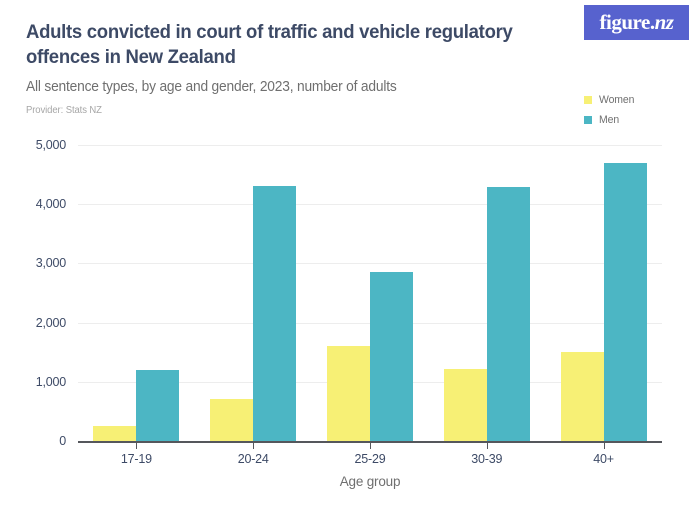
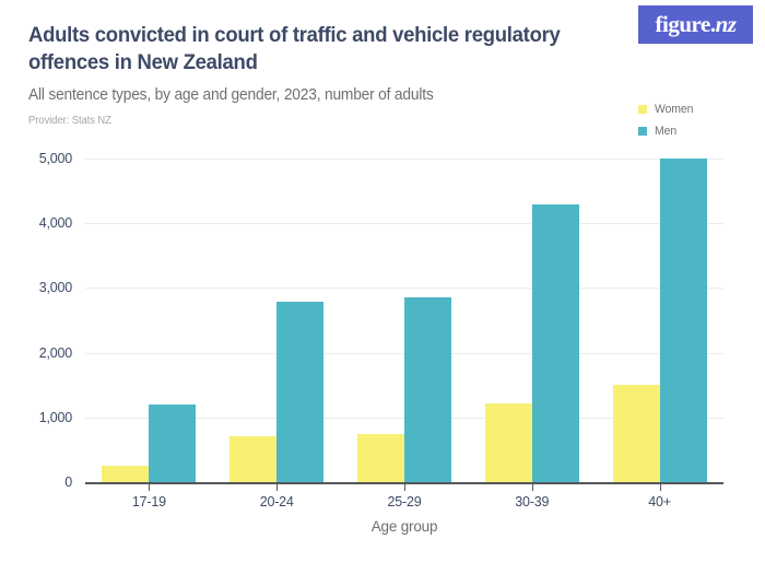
Men/20-24: 4300 -> 2800
Women/25-29: 1600 -> 800
Men/40+: 4700 -> 5000
